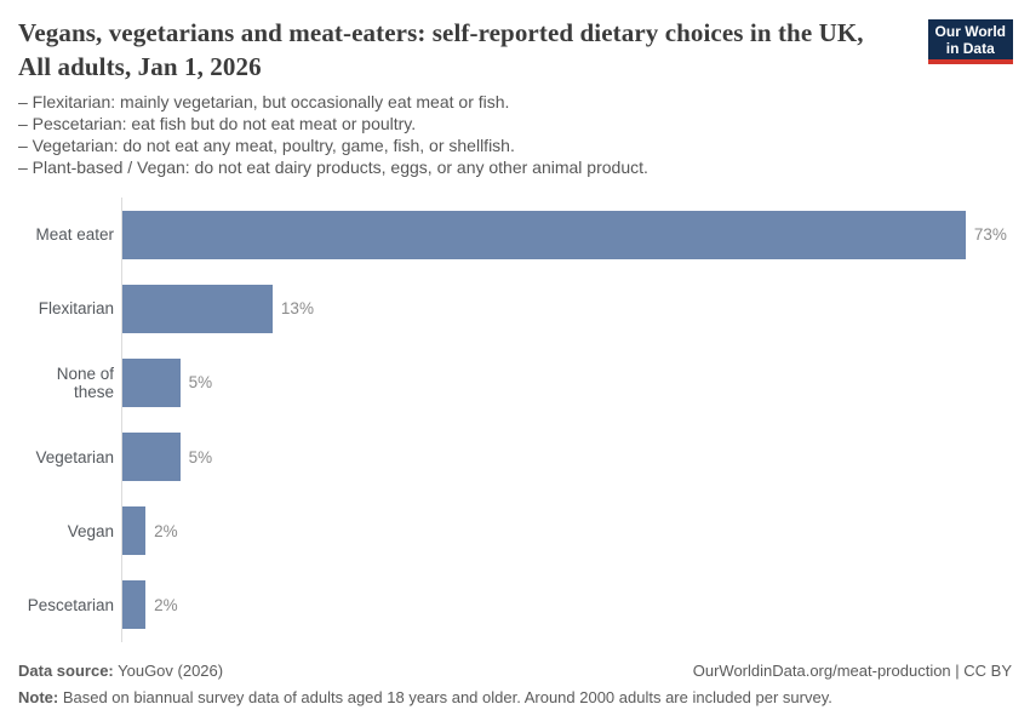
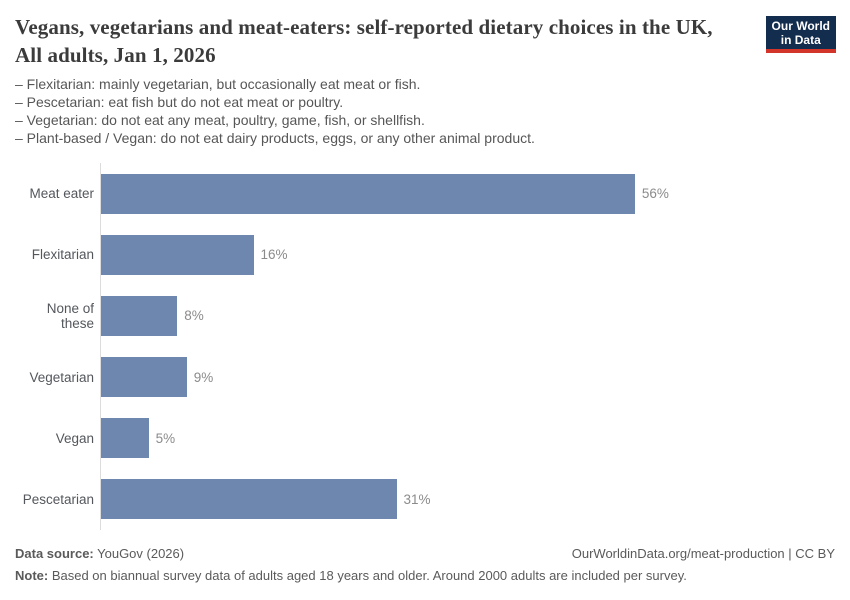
Meat eater: 73% -> 56%
Flexitarian: 13% -> 16%
None of these: 5% -> 8%
Vegetarian: 5% -> 9%
Vegan: 2% -> 5%
Pescetarian: 2% -> 31%
